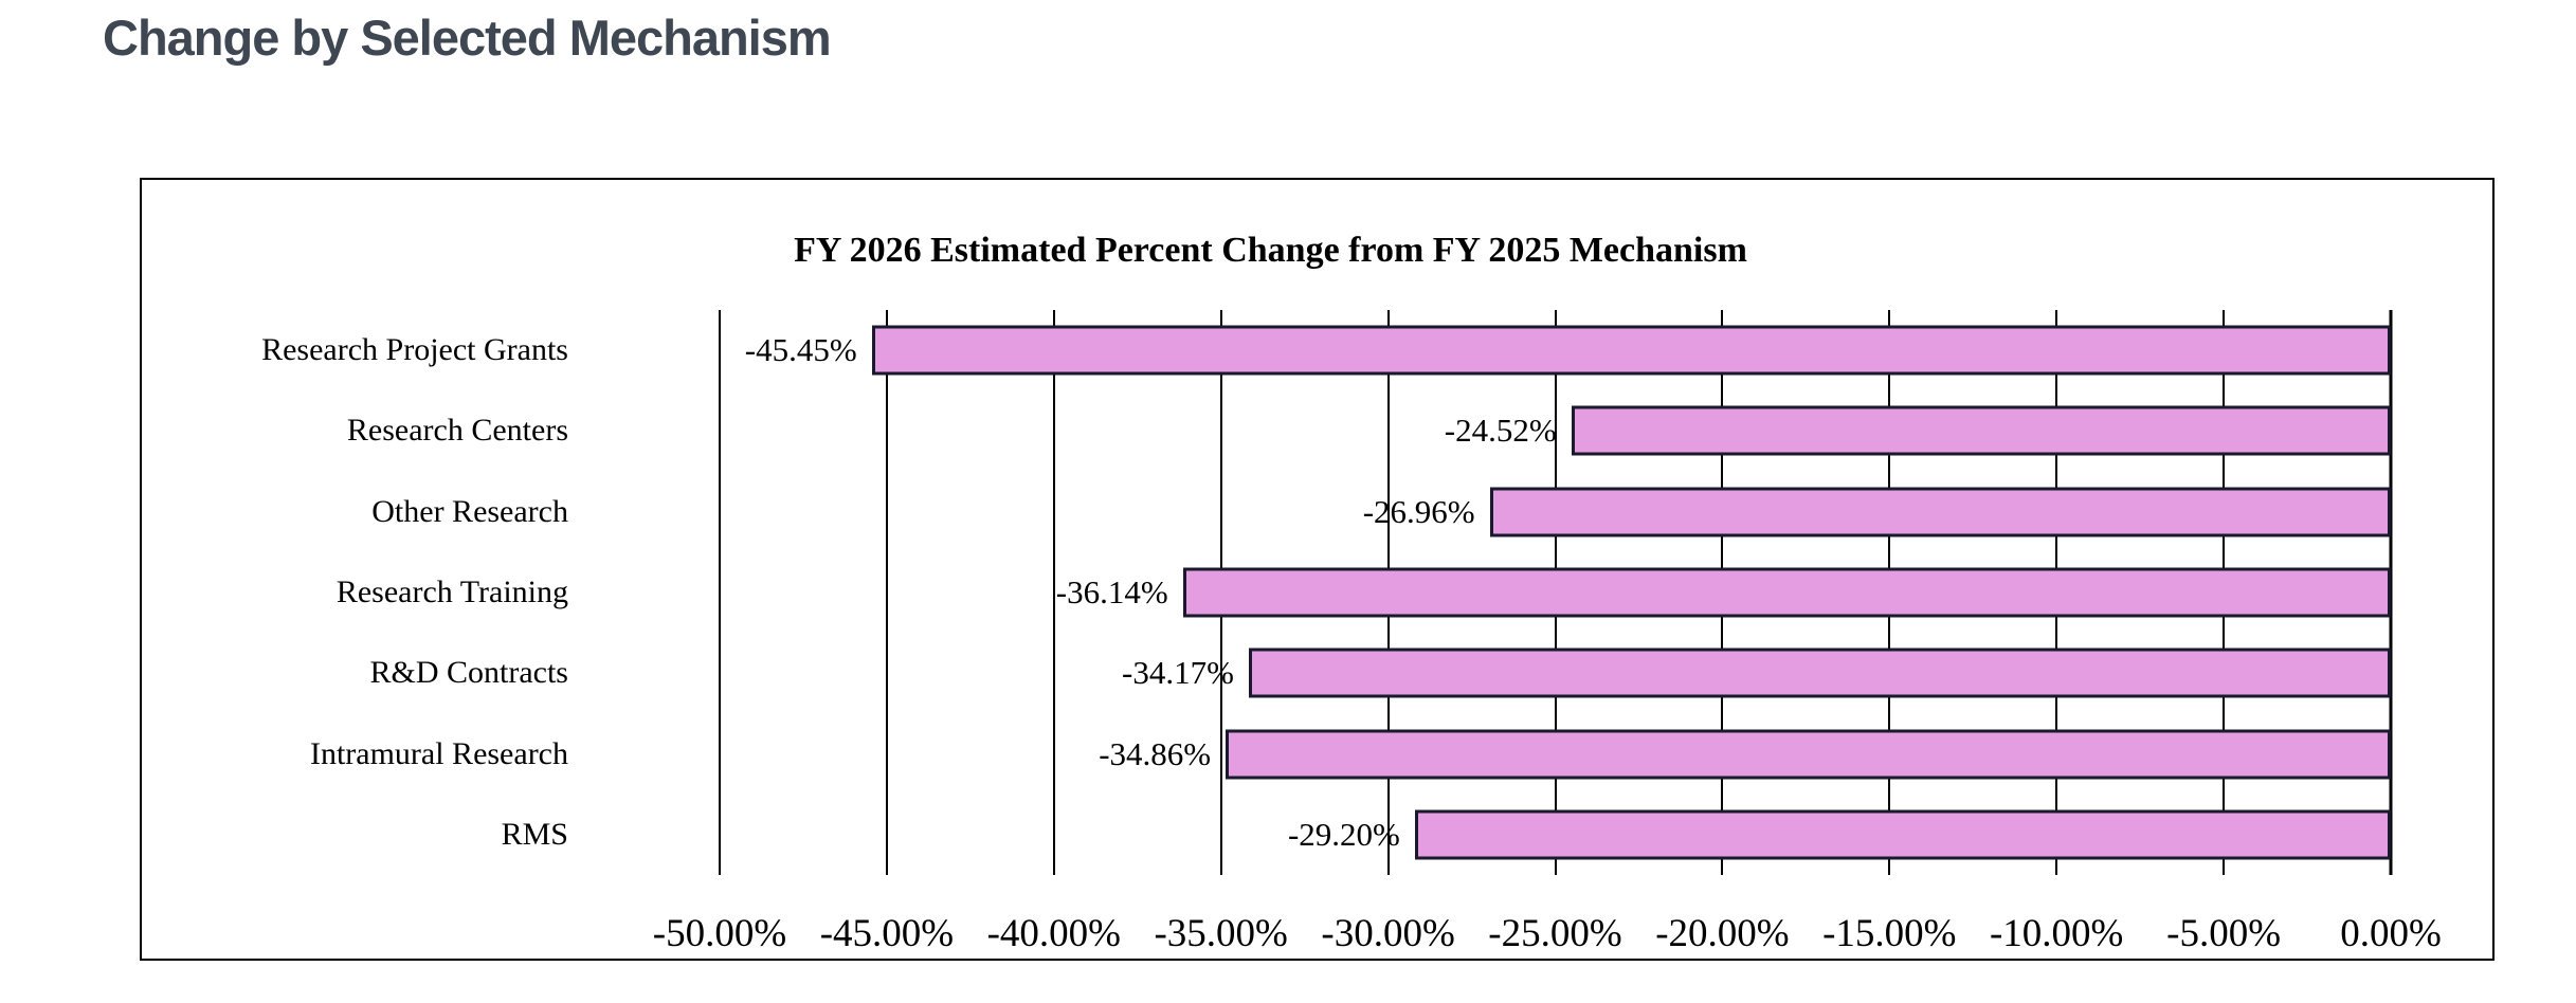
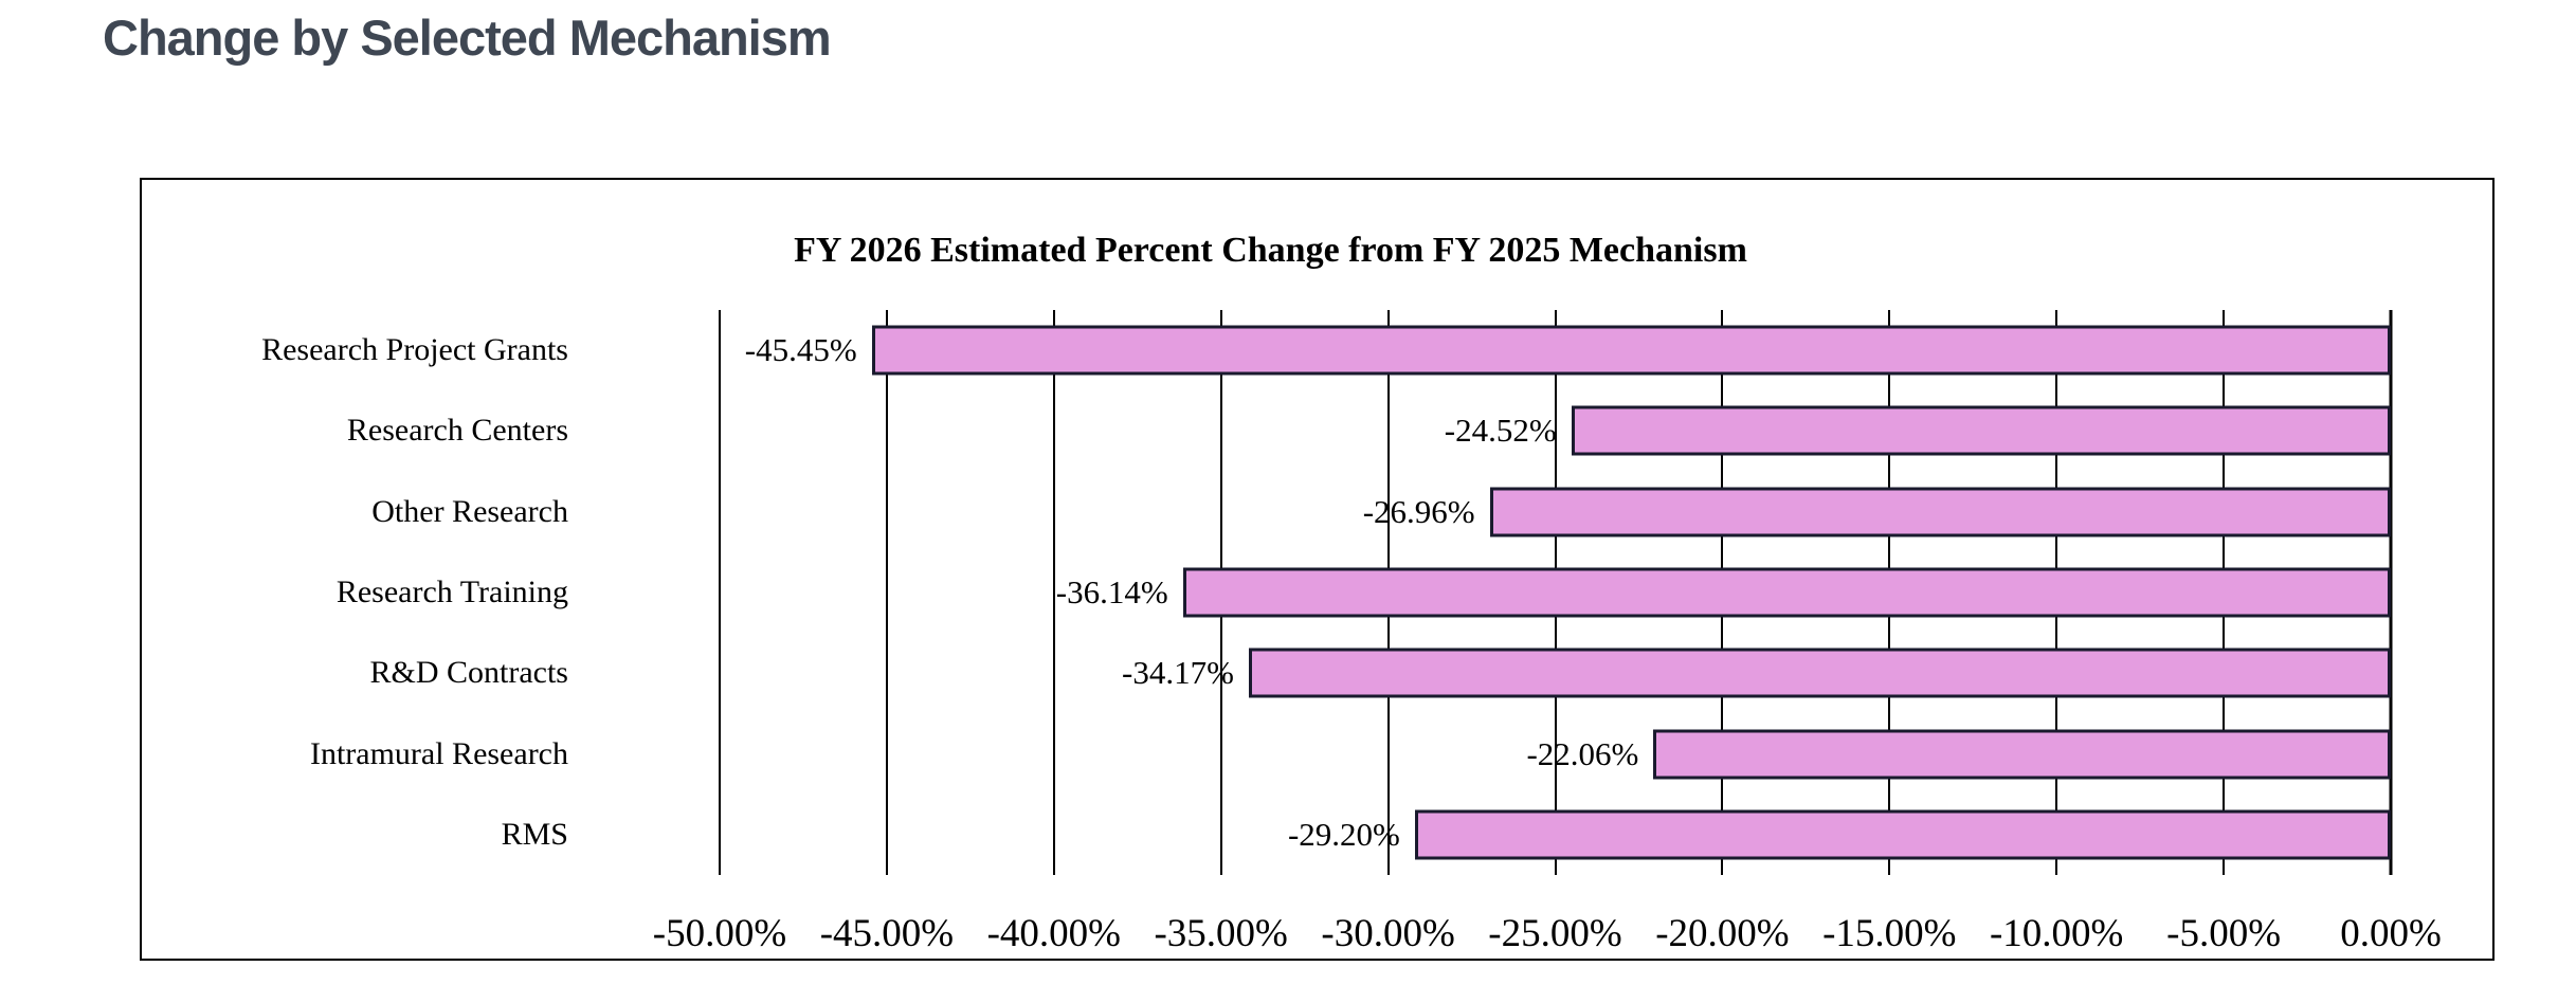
Intramural Research: -34.86% -> -22.06%
